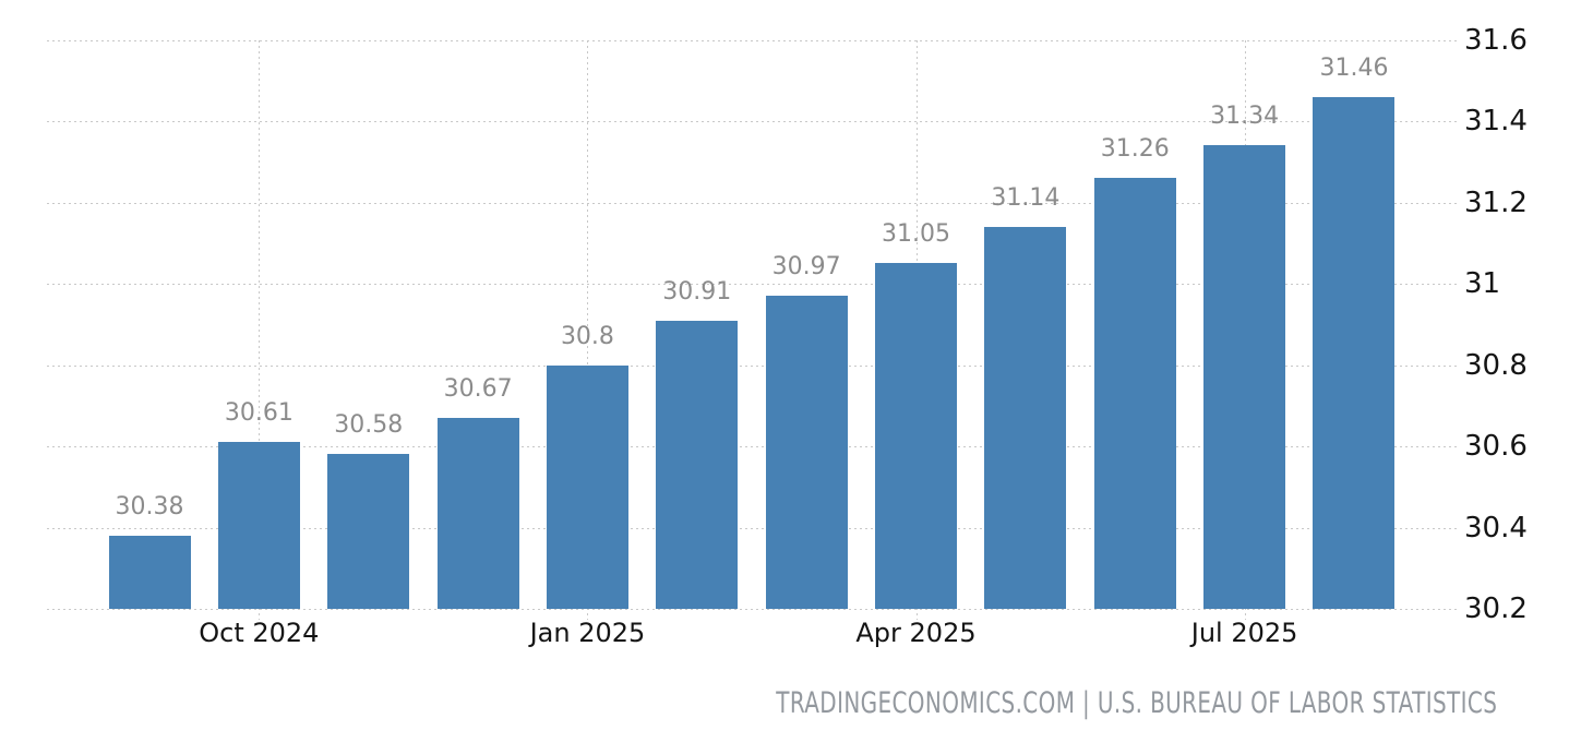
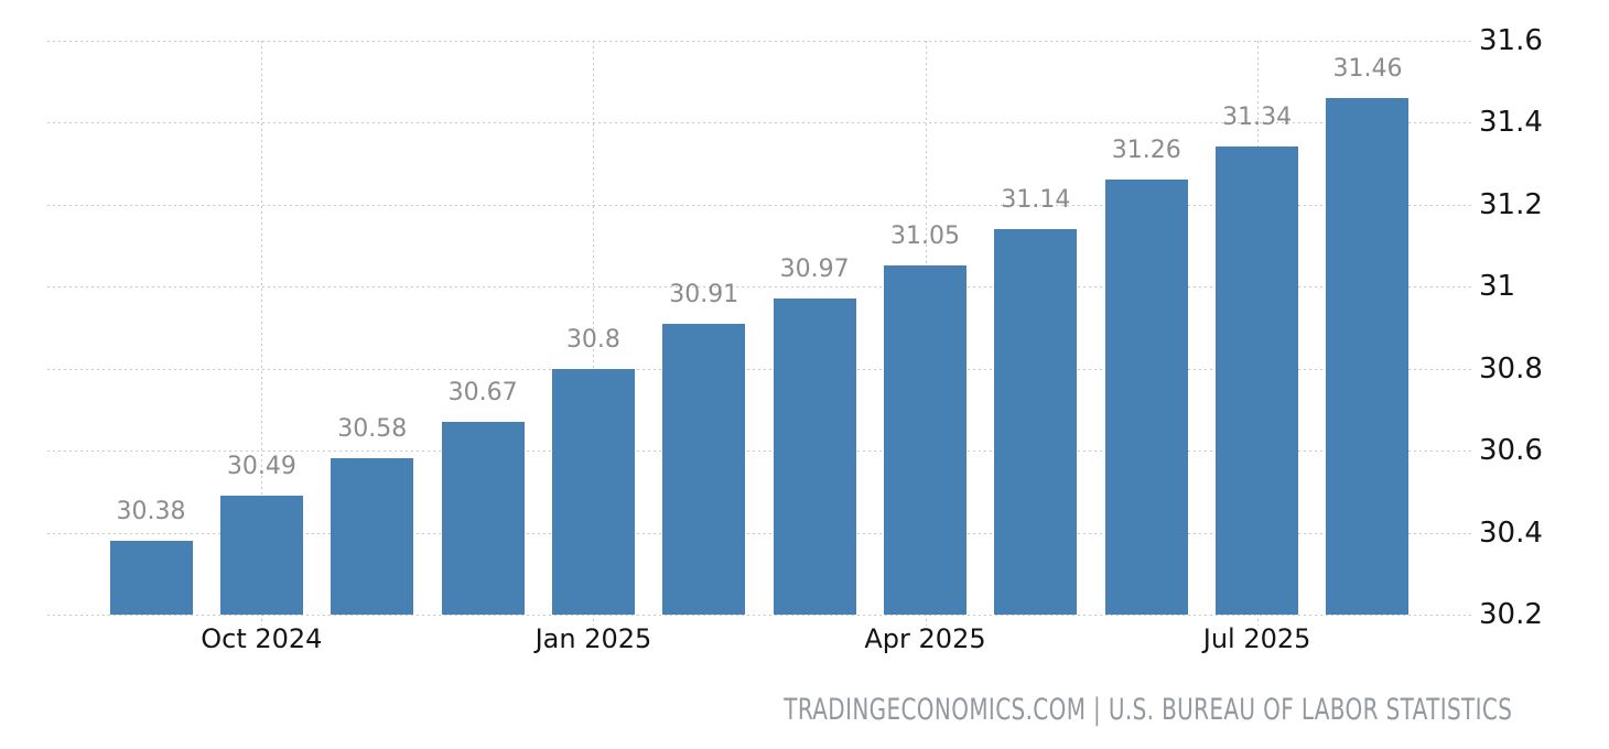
Oct 2024: 30.61 -> 30.49
